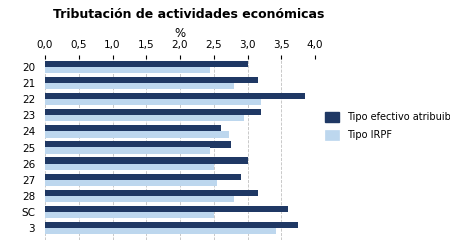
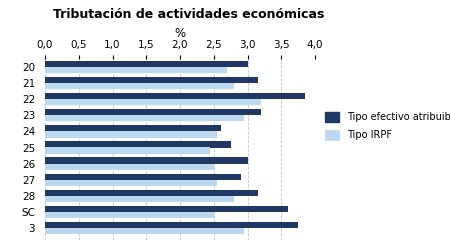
Tipo IRPF/20: 2,44 -> 2,70
Tipo IRPF/24: 2,72 -> 2,55
Tipo IRPF/3: 3,42 -> 2,95
